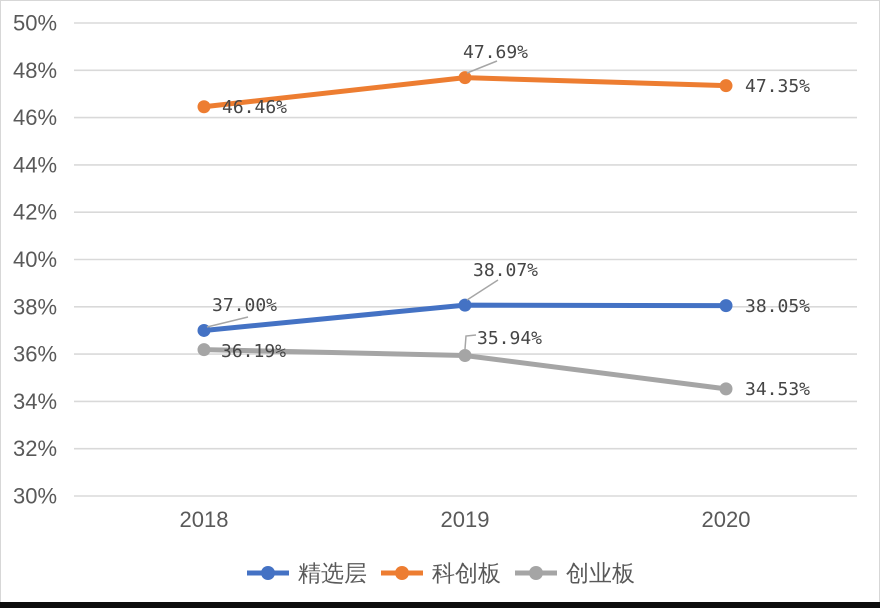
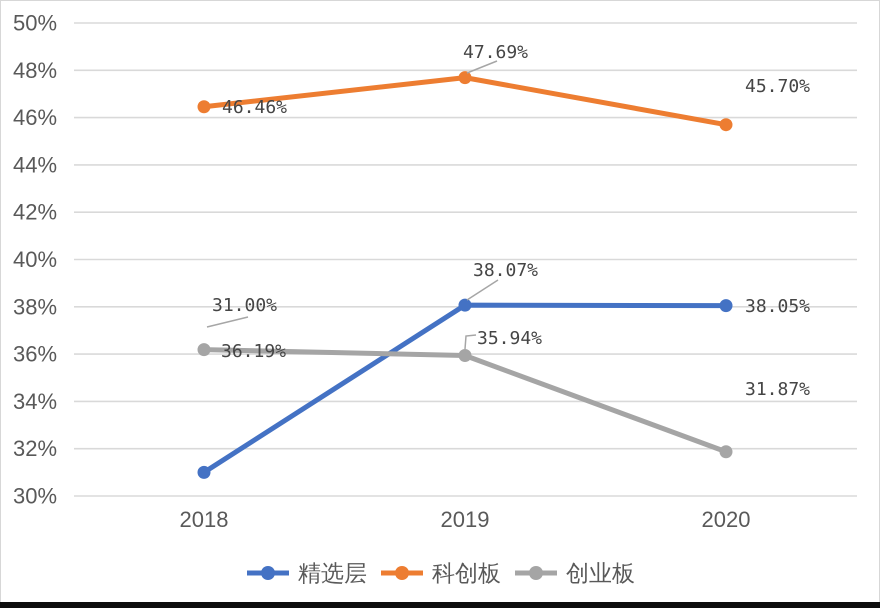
精选层/2018: 37.00% -> 31.00%
科创板/2020: 47.35% -> 45.70%
创业板/2020: 34.53% -> 31.87%
